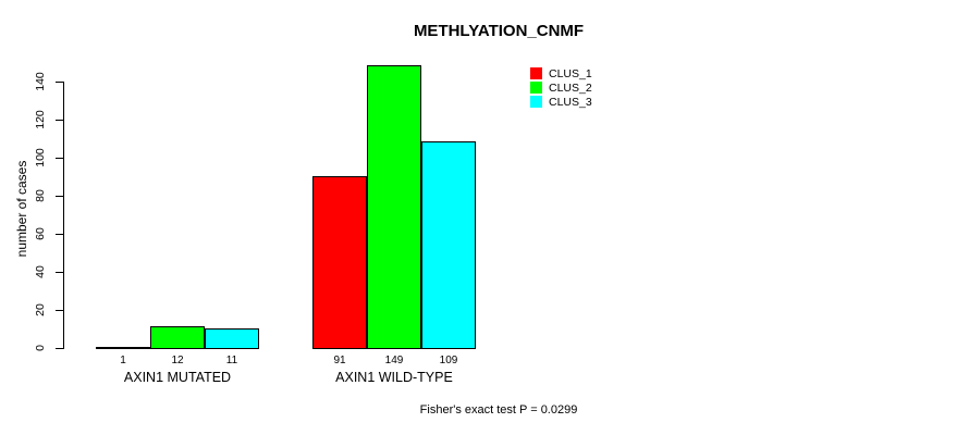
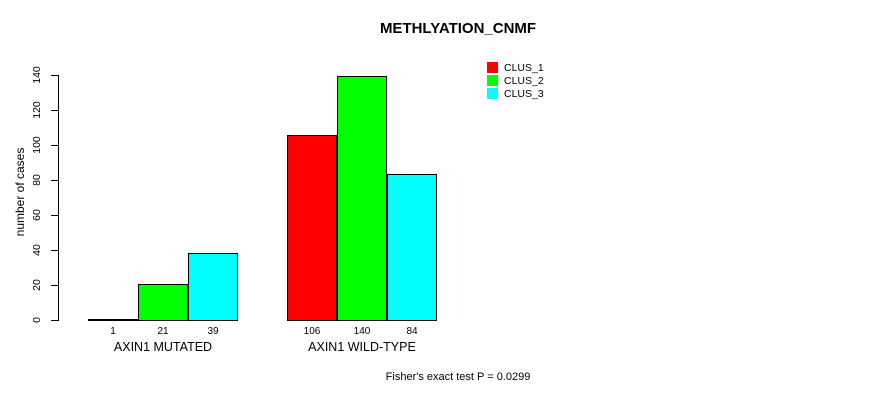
CLUS_2/AXIN1 MUTATED: 12 -> 21
CLUS_3/AXIN1 MUTATED: 11 -> 39
CLUS_1/AXIN1 WILD-TYPE: 91 -> 106
CLUS_2/AXIN1 WILD-TYPE: 149 -> 140
CLUS_3/AXIN1 WILD-TYPE: 109 -> 84
